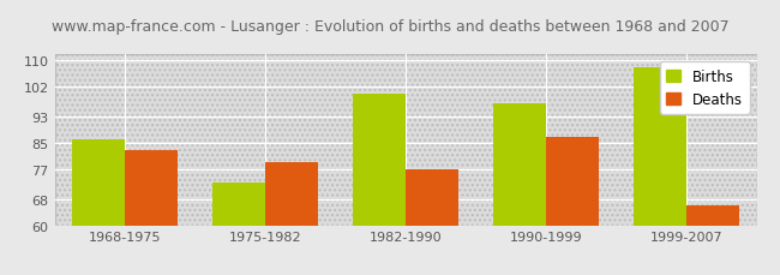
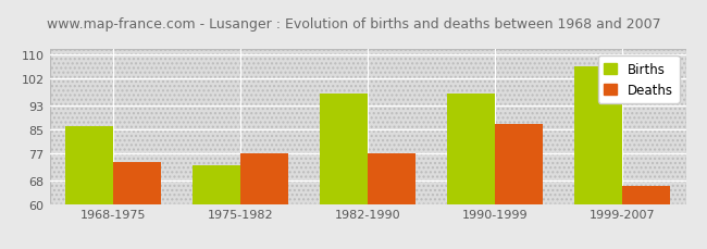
Deaths/1968-1975: 83 -> 74
Deaths/1975-1982: 79 -> 77
Births/1982-1990: 100 -> 97
Births/1999-2007: 108 -> 106
